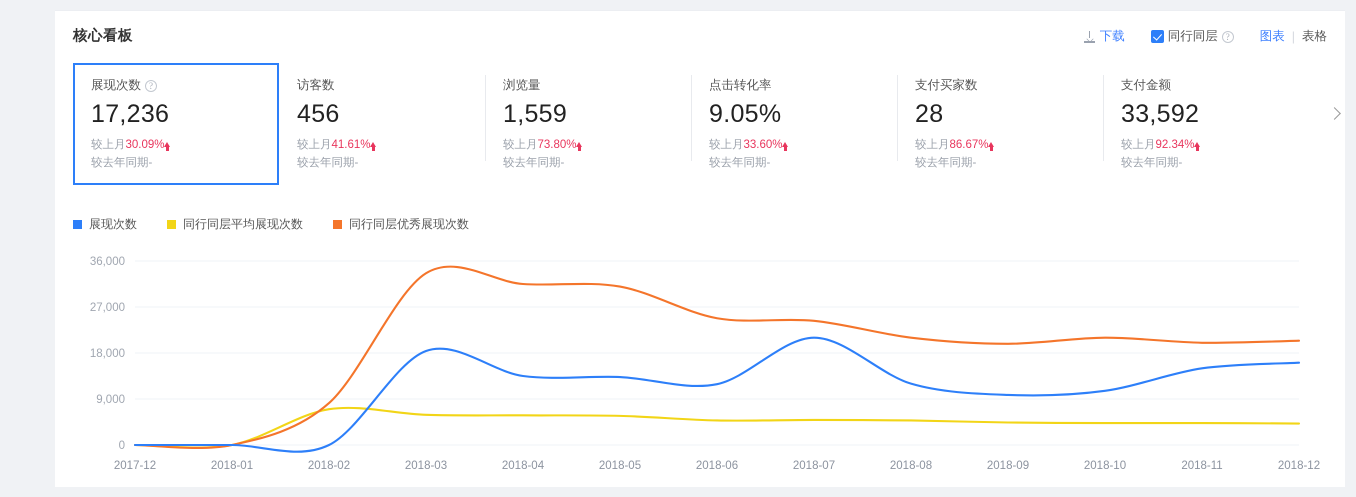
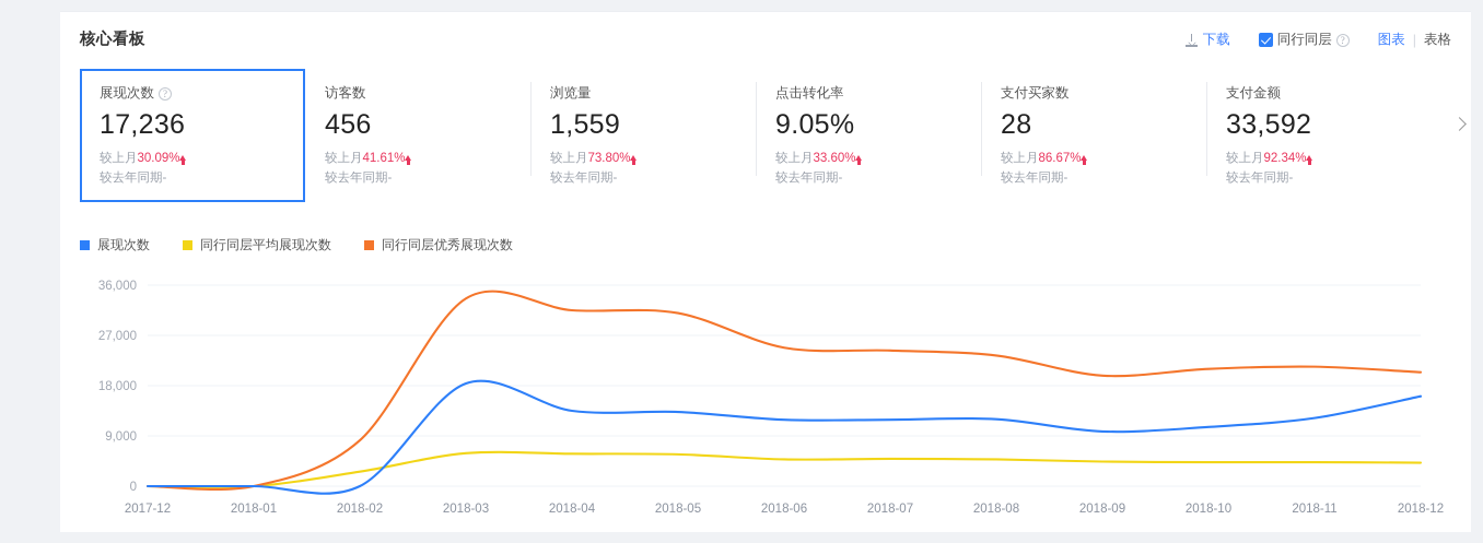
同行同层平均展现次数/2018-02: 7000 -> 3000
展现次数/2018-07: 21000 -> 12000
同行同层优秀展现次数/2018-08: 21000 -> 23000
展现次数/2018-11: 15000 -> 12000
同行同层优秀展现次数/2018-11: 20000 -> 21000
